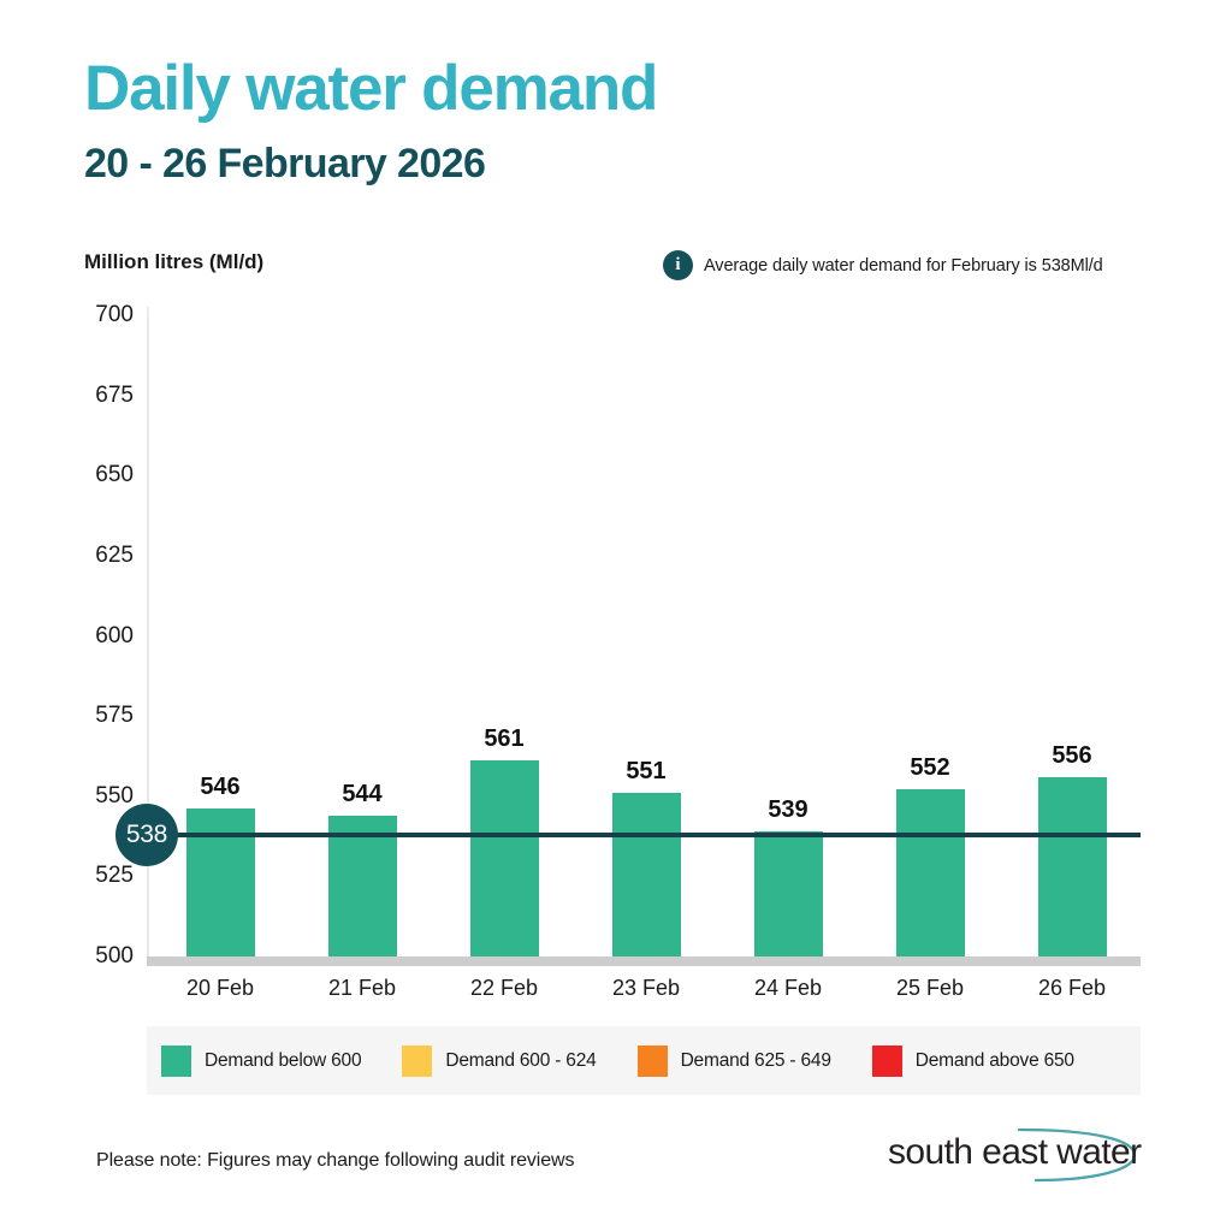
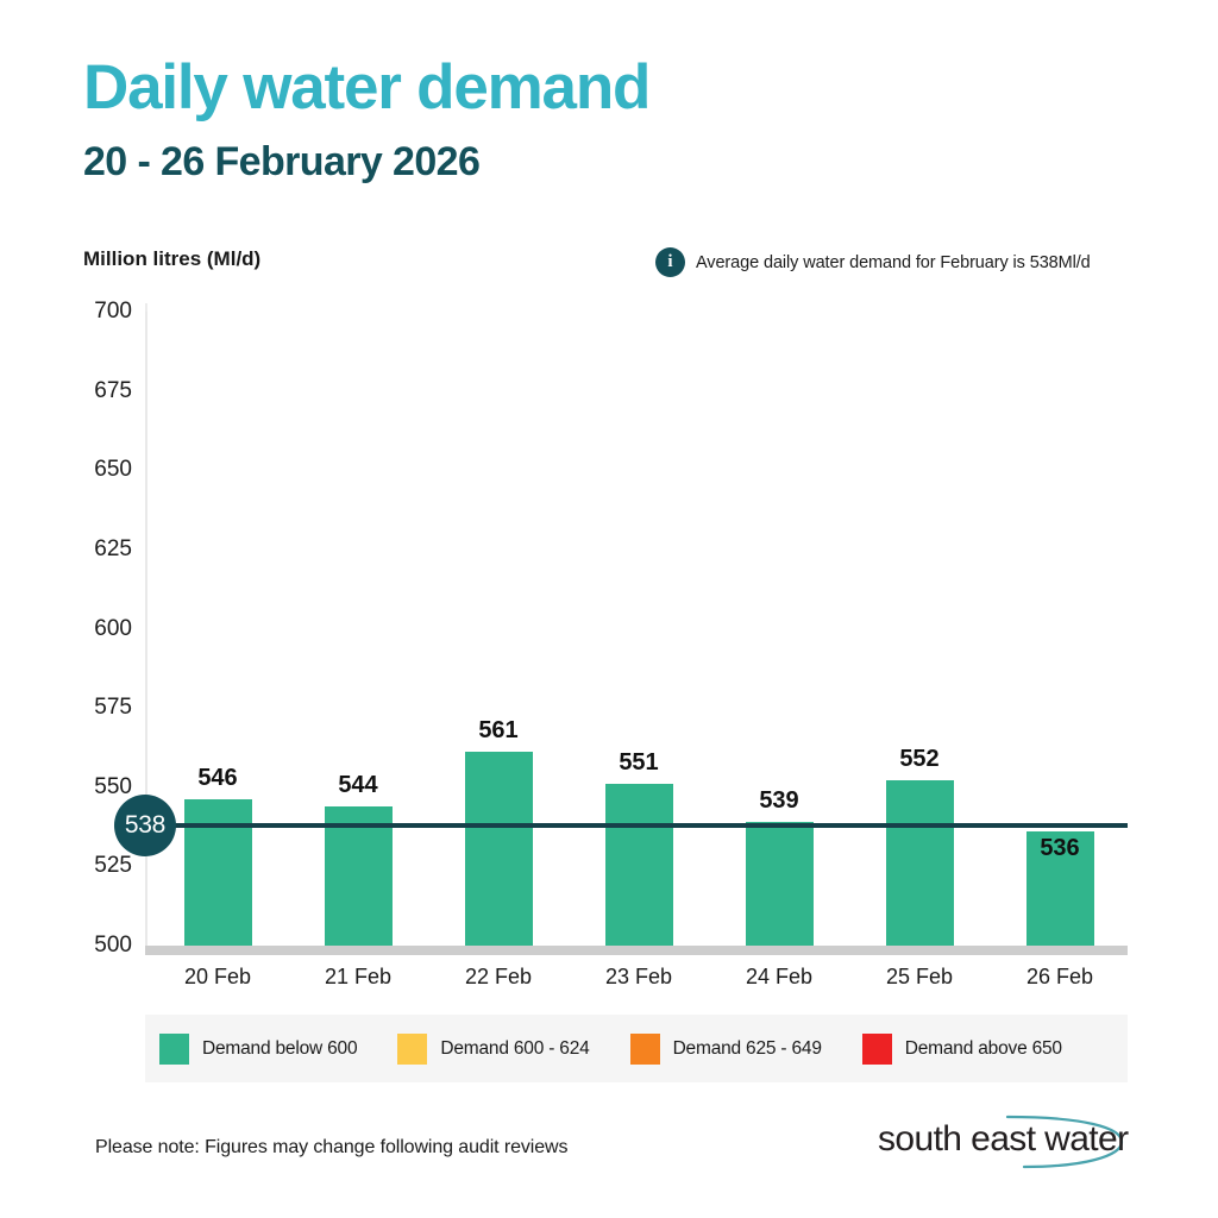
26 Feb: 556 -> 536
